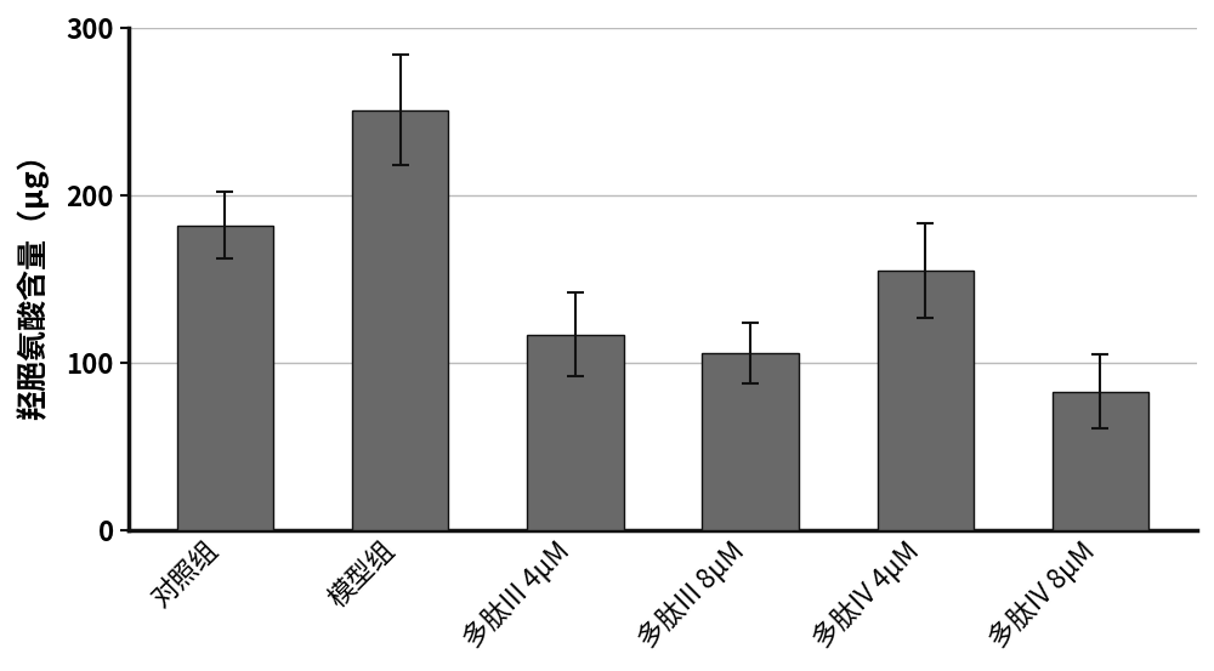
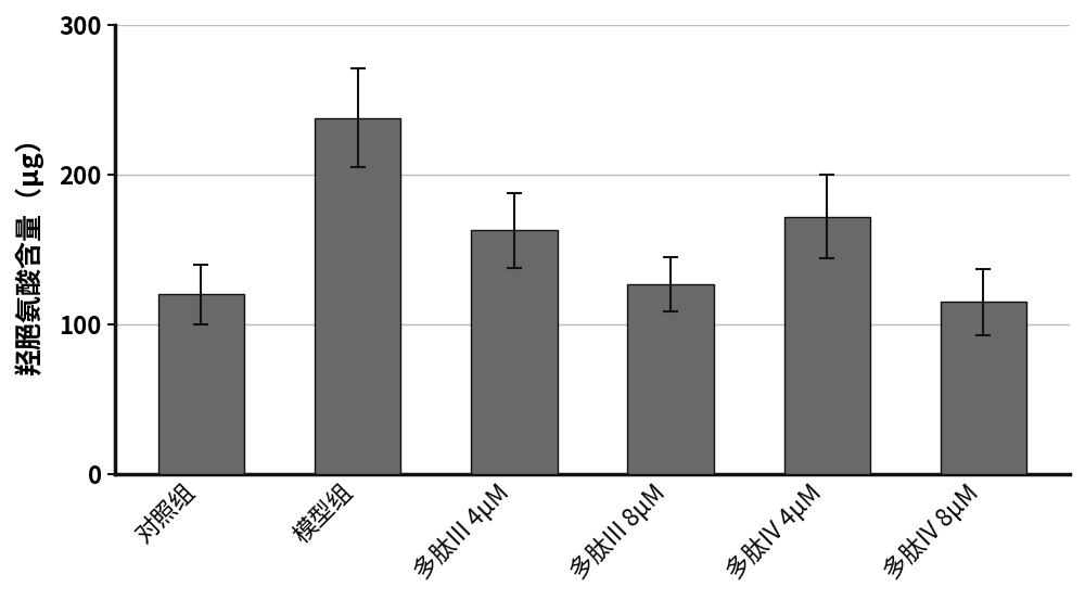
对照组: 182 -> 120
模型组: 251 -> 238
多肽III 4μM: 117 -> 163
多肽III 8μM: 106 -> 127
多肽IV 4μM: 155 -> 172
多肽IV 8μM: 83 -> 115
